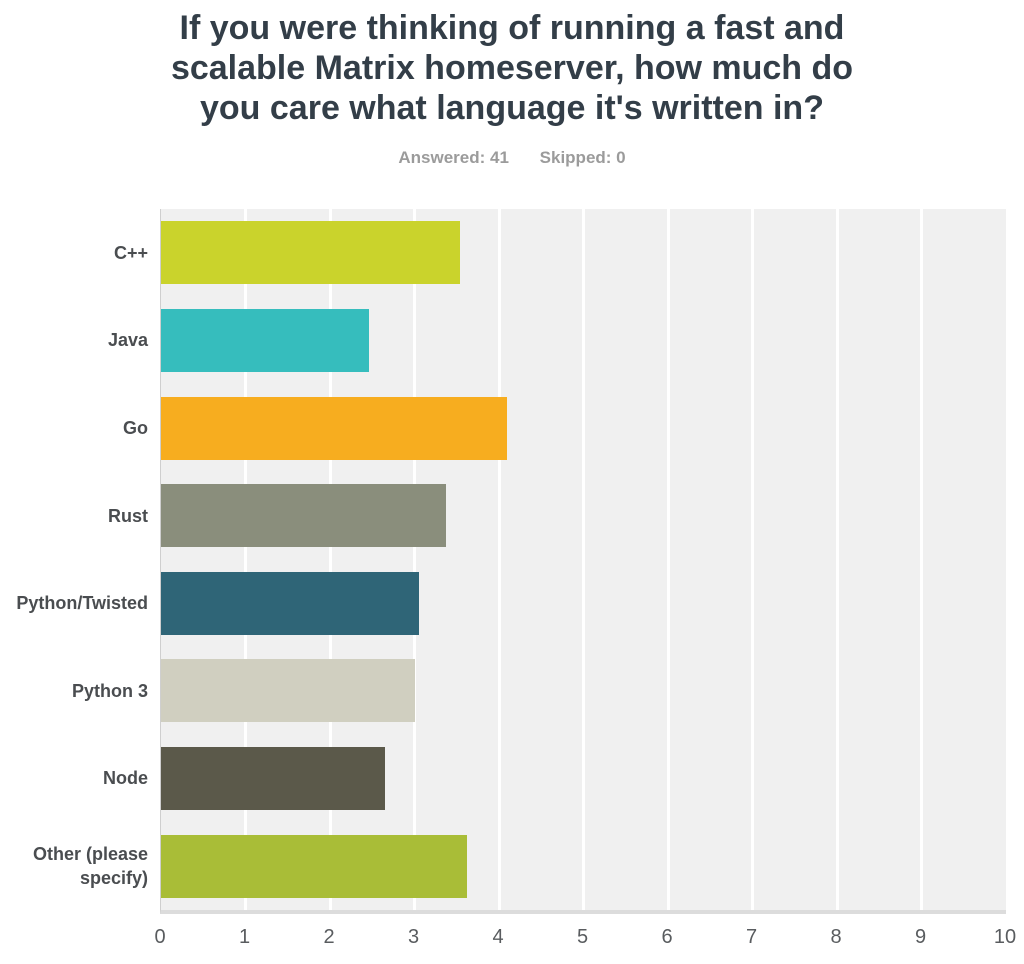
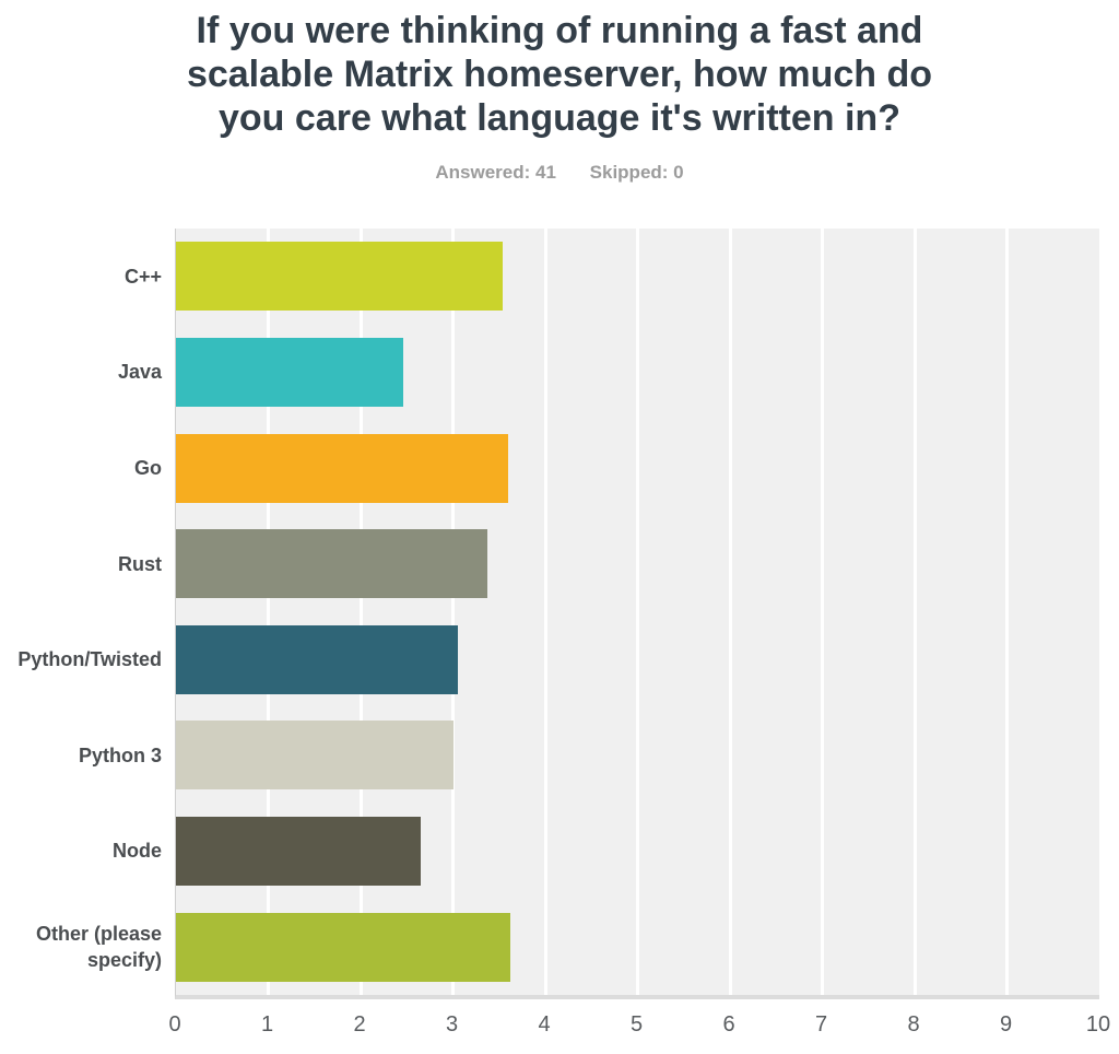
Go: 4.1 -> 3.6
